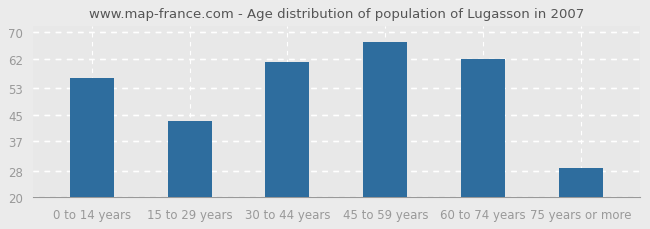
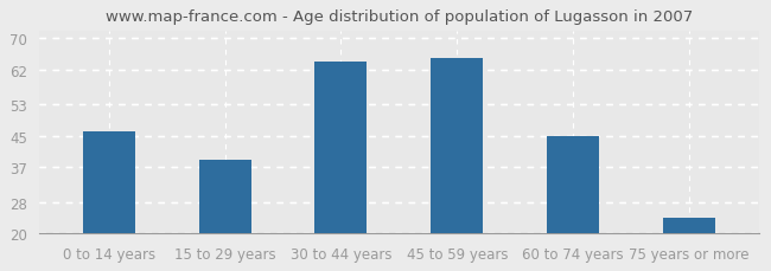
0 to 14 years: 56 -> 46
15 to 29 years: 43 -> 39
30 to 44 years: 61 -> 64
45 to 59 years: 67 -> 65
60 to 74 years: 62 -> 45
75 years or more: 29 -> 24
